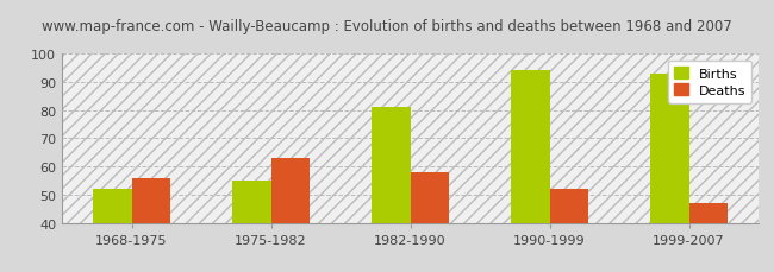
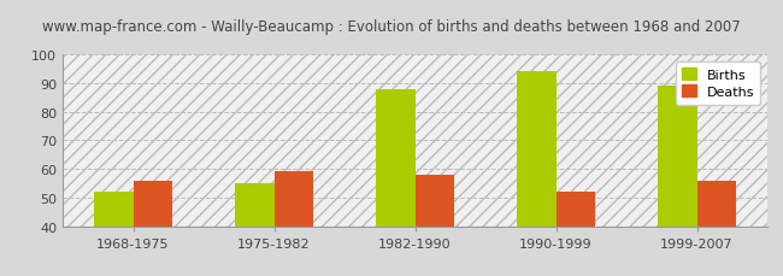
Deaths/1975-1982: 63 -> 59
Births/1982-1990: 81 -> 88
Births/1999-2007: 93 -> 89
Deaths/1999-2007: 47 -> 56
